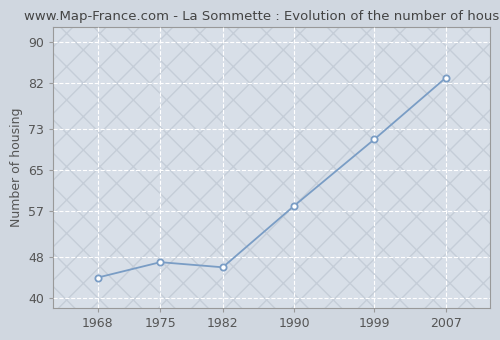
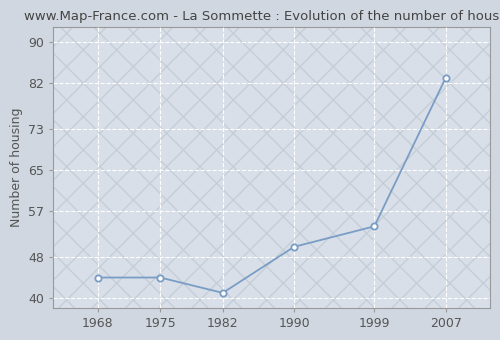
1975: 47 -> 44
1982: 46 -> 41
1990: 58 -> 50
1999: 71 -> 54
